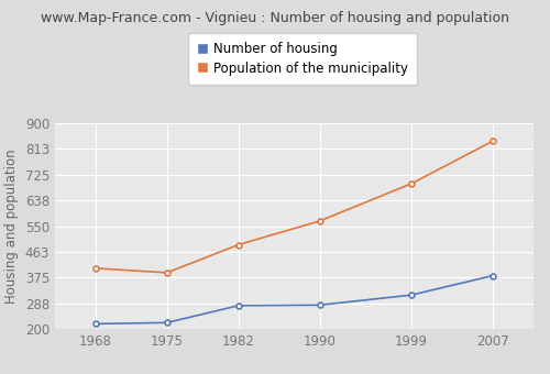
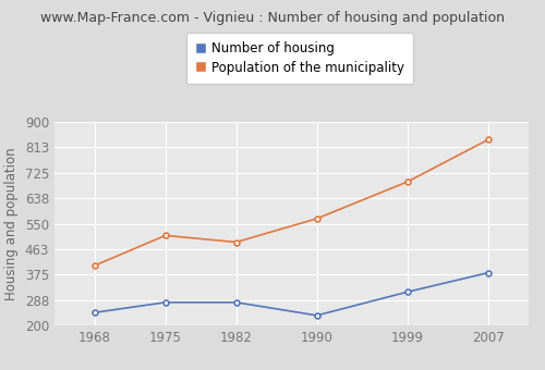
Number of housing/1968: 218 -> 245
Number of housing/1975: 222 -> 280
Population of the municipality/1975: 392 -> 510
Number of housing/1990: 282 -> 235
